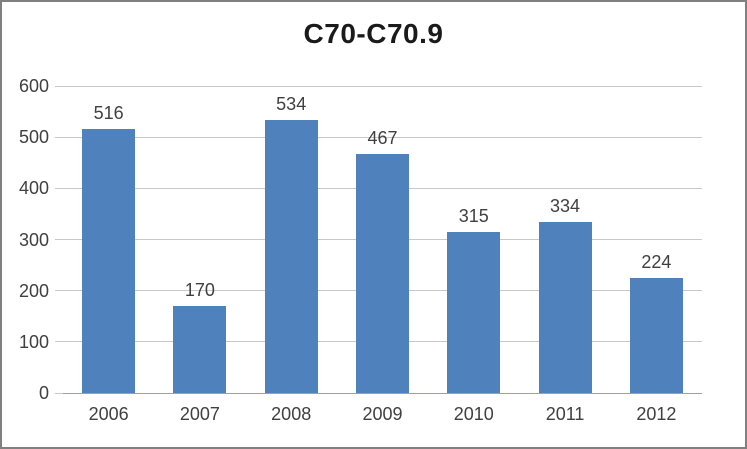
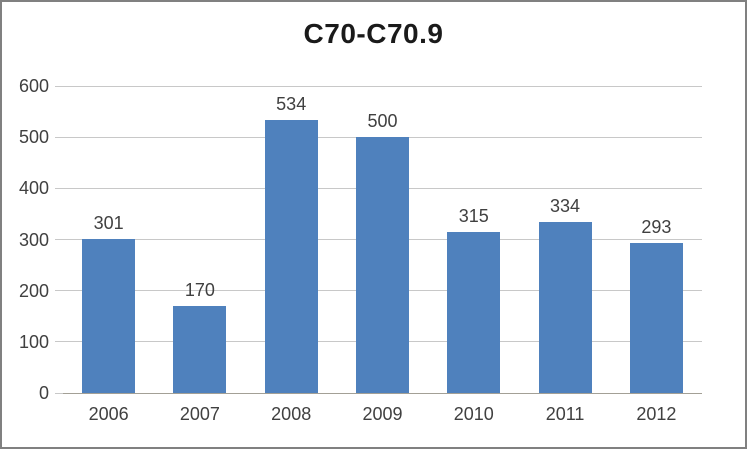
2006: 516 -> 301
2009: 467 -> 500
2012: 224 -> 293
